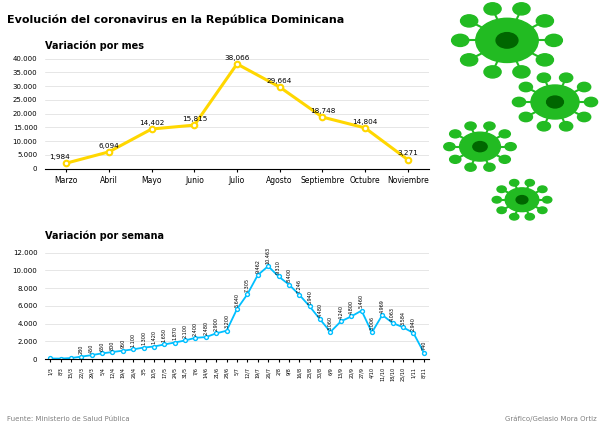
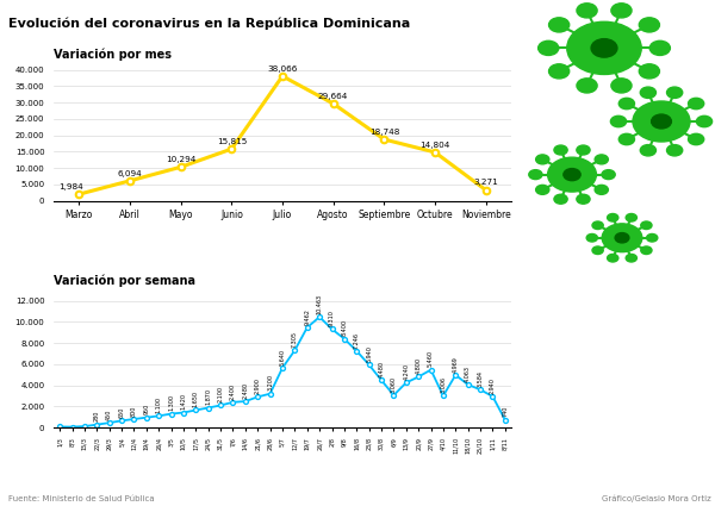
Variación por mes/Mayo: 14,402 -> 10,294
